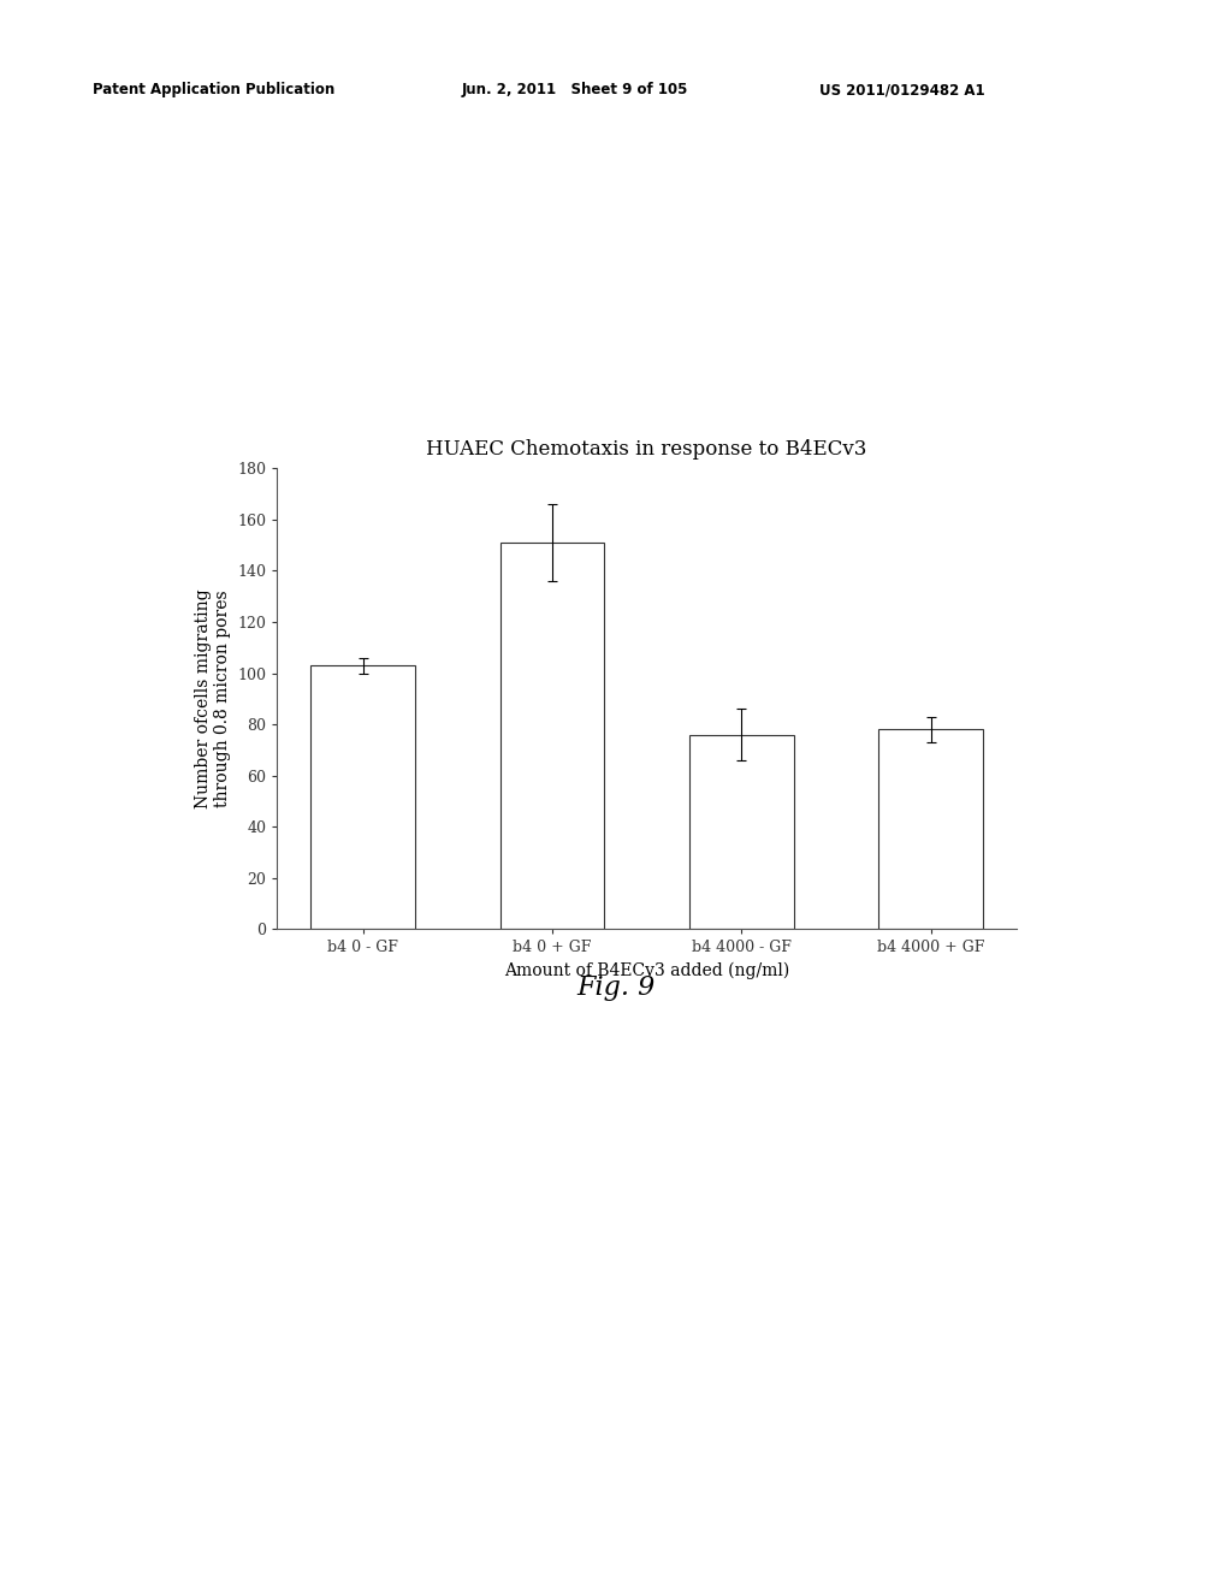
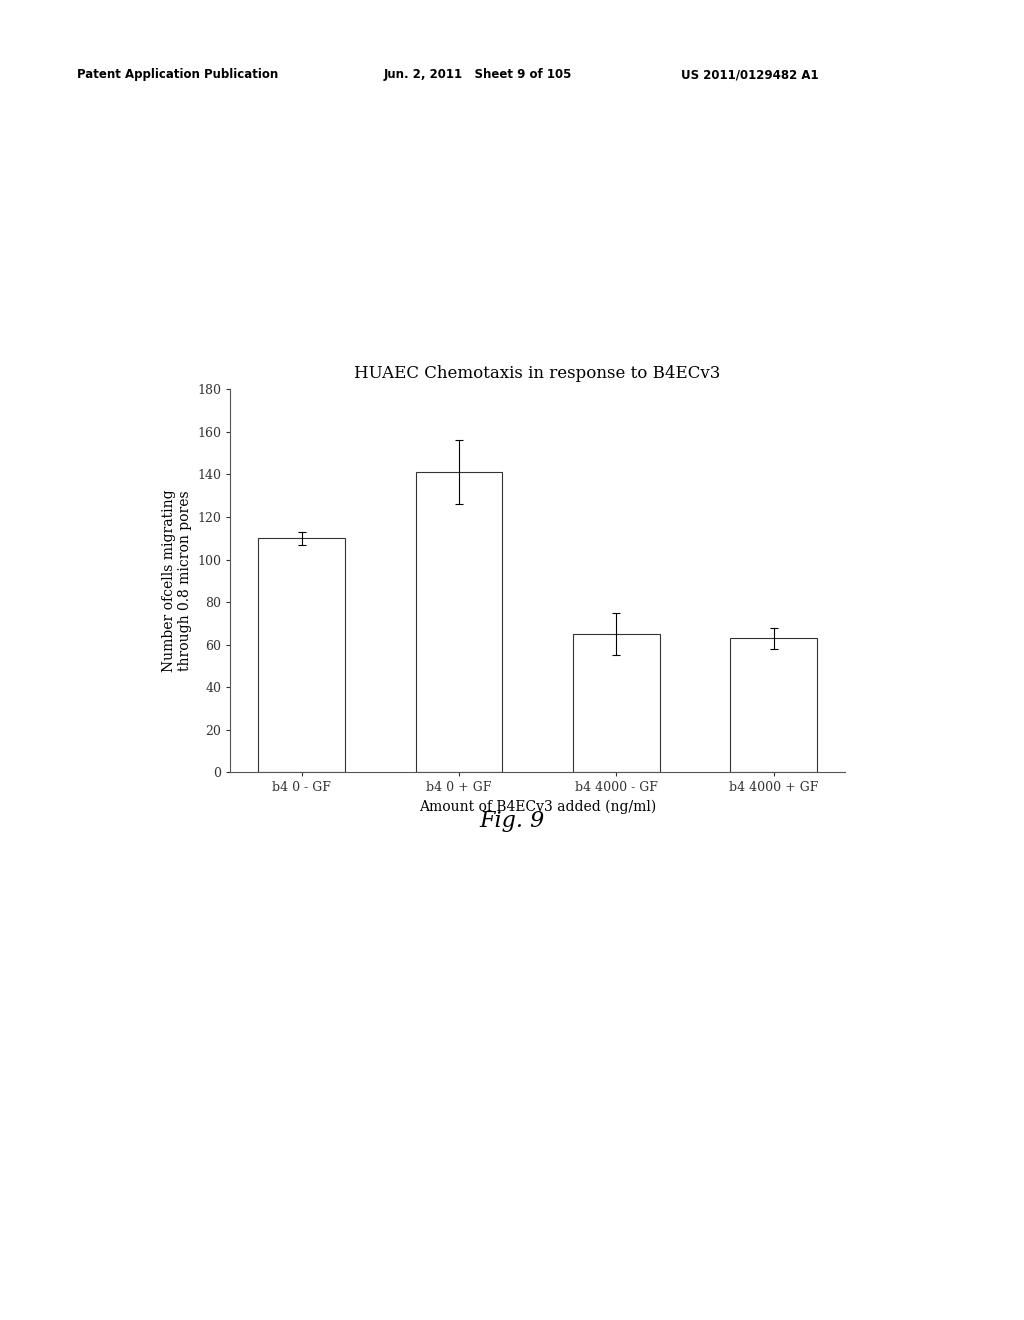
b4 0 - GF: 103 -> 110
b4 0 + GF: 151 -> 141
b4 4000 - GF: 76 -> 65
b4 4000 + GF: 78 -> 63
